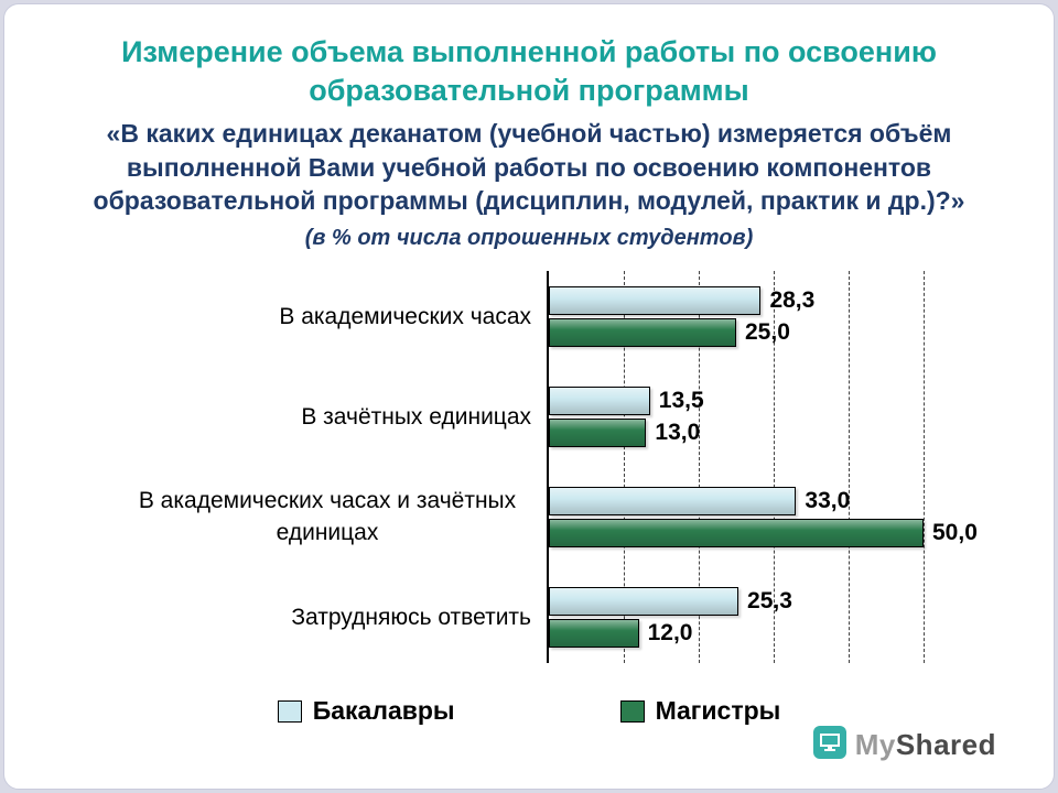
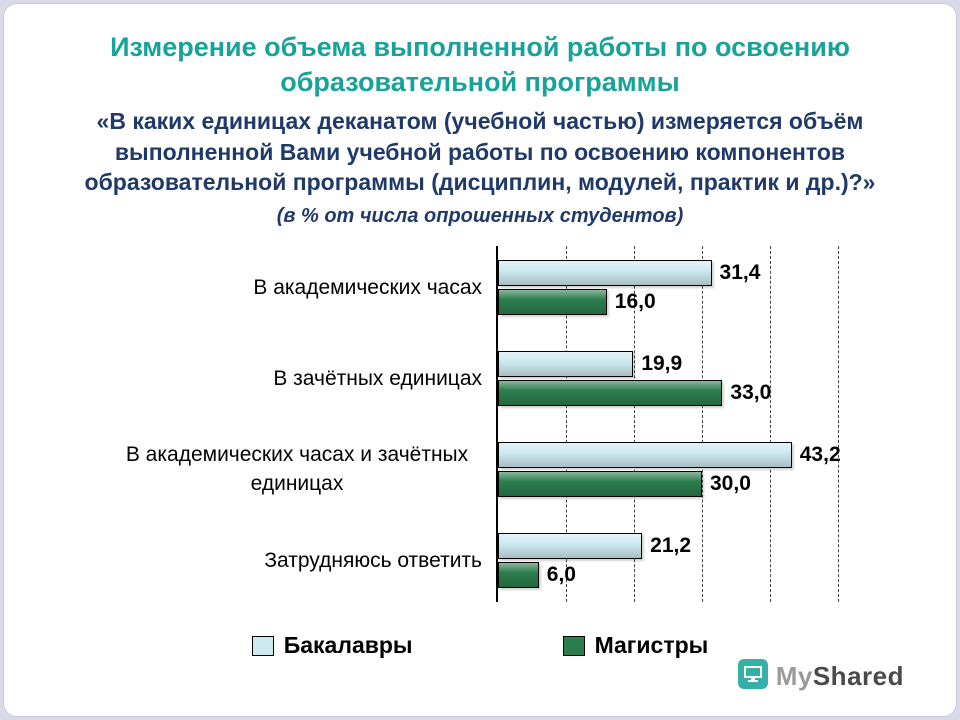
Бакалавры/В академических часах: 28,3 -> 31,4
Магистры/В академических часах: 25,0 -> 16,0
Бакалавры/В зачётных единицах: 13,5 -> 19,9
Магистры/В зачётных единицах: 13,0 -> 33,0
Бакалавры/В академических часах и зачётных единицах: 33,0 -> 43,2
Магистры/В академических часах и зачётных единицах: 50,0 -> 30,0
Бакалавры/Затрудняюсь ответить: 25,3 -> 21,2
Магистры/Затрудняюсь ответить: 12,0 -> 6,0
